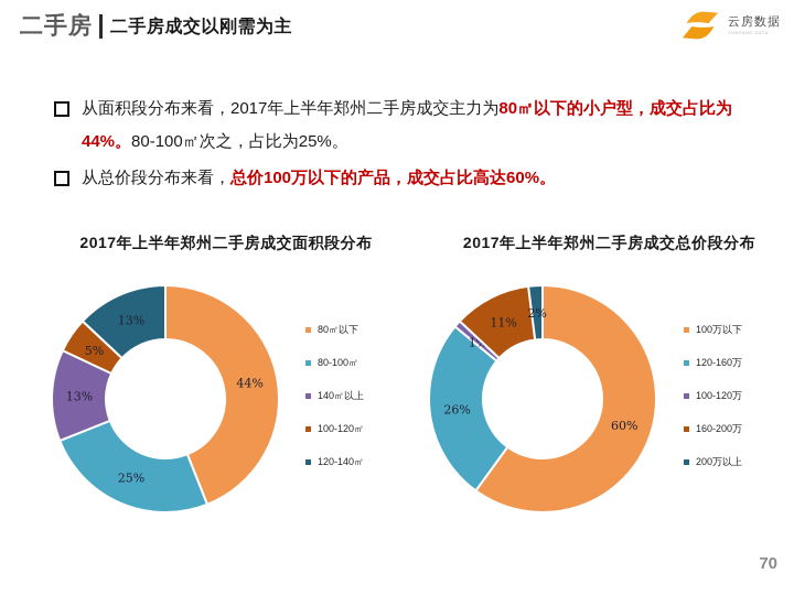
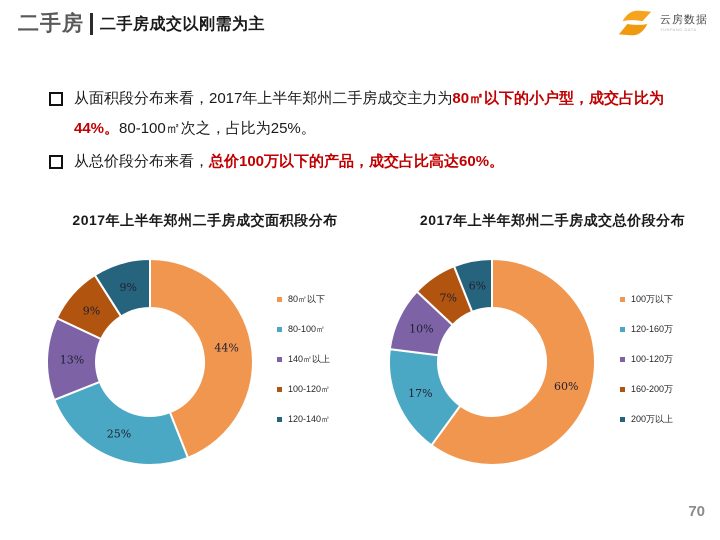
2017年上半年郑州二手房成交面积段分布/100-120㎡: 5% -> 9%
2017年上半年郑州二手房成交面积段分布/120-140㎡: 13% -> 9%
2017年上半年郑州二手房成交总价段分布/120-160万: 26% -> 17%
2017年上半年郑州二手房成交总价段分布/100-120万: 1% -> 10%
2017年上半年郑州二手房成交总价段分布/160-200万: 11% -> 7%
2017年上半年郑州二手房成交总价段分布/200万以上: 2% -> 6%
